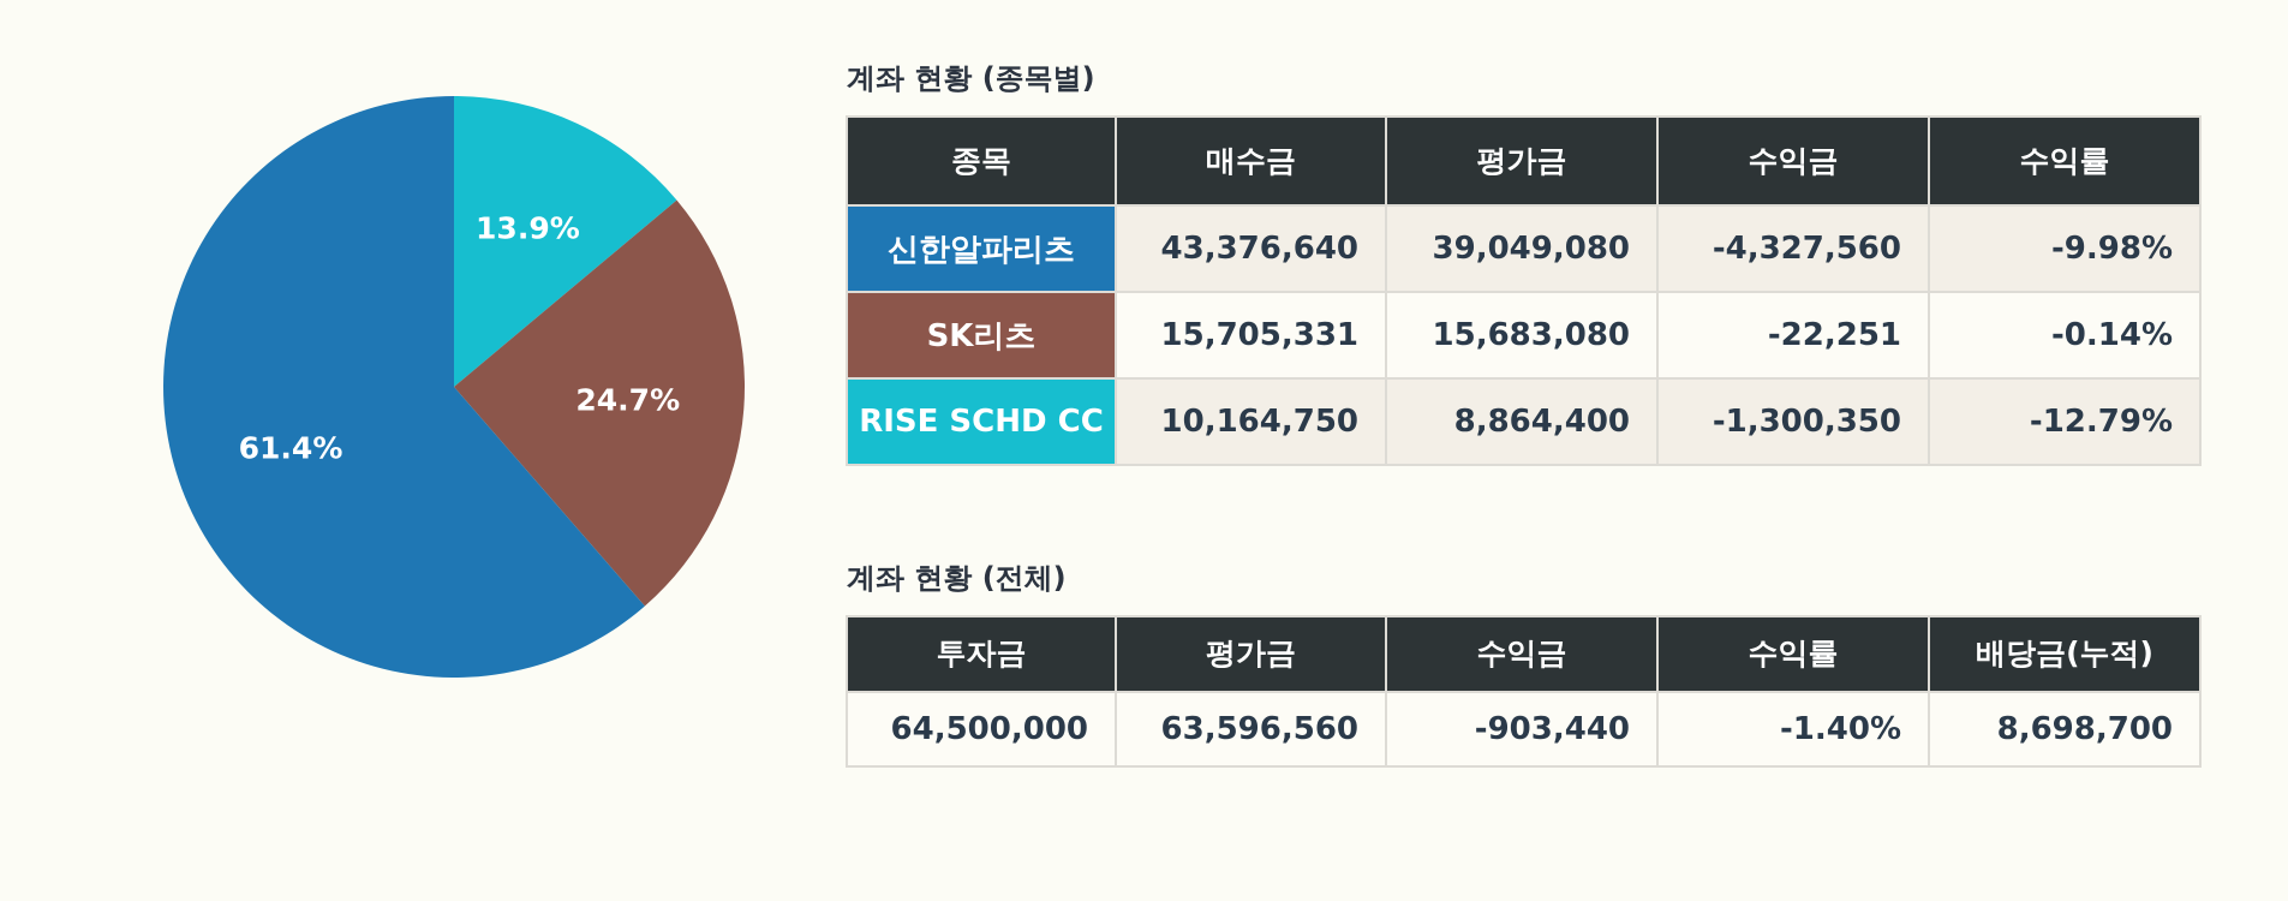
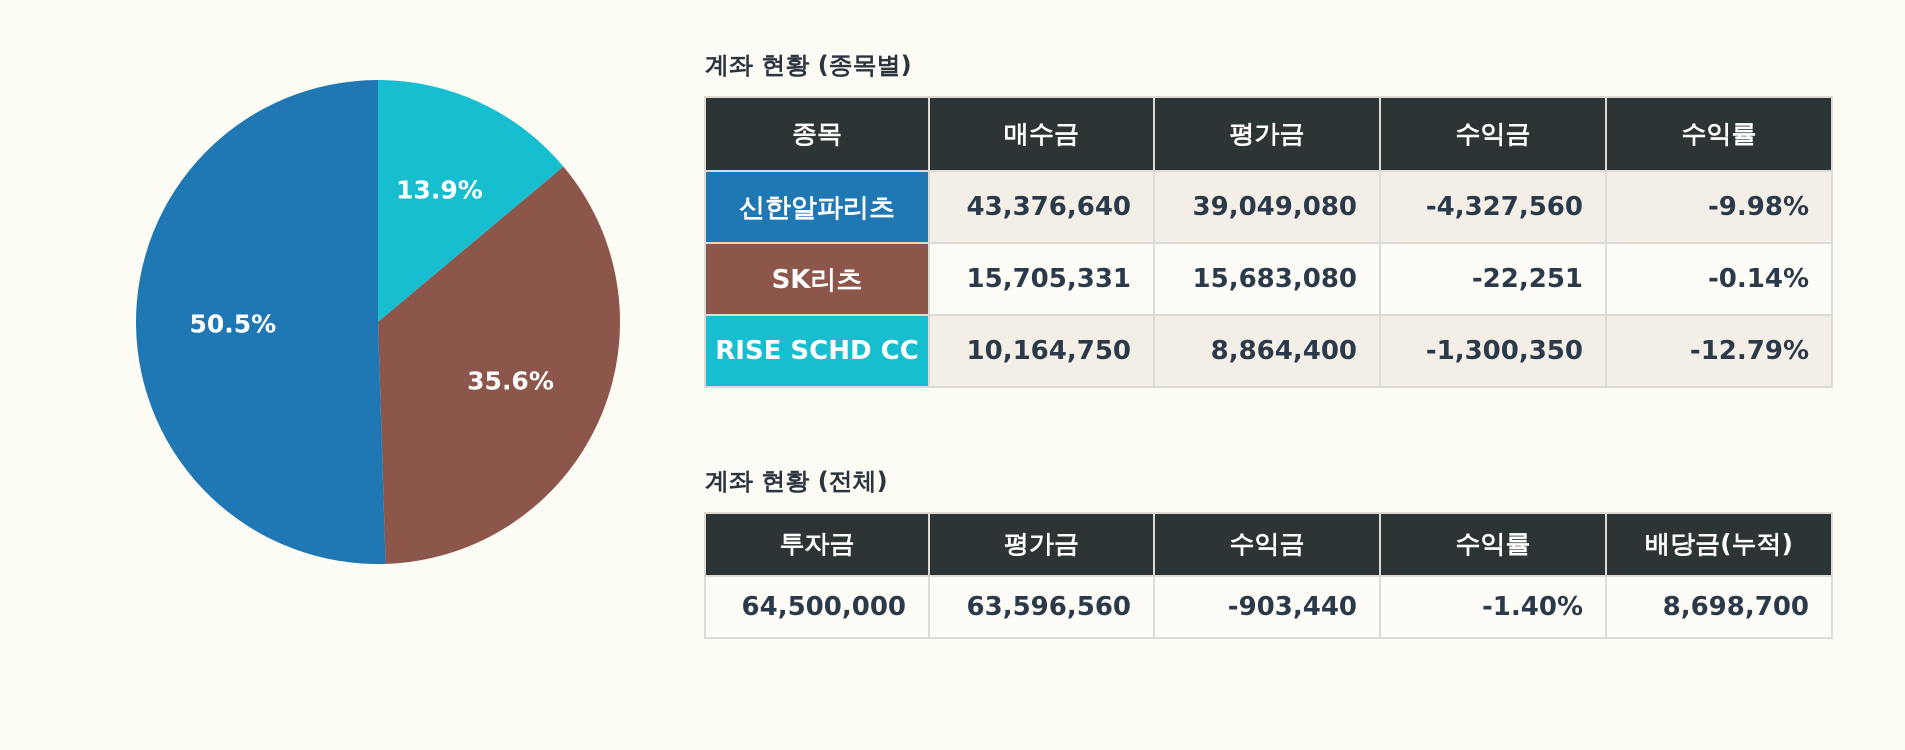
SK리츠: 24.7% -> 35.6%
신한알파리츠: 61.4% -> 50.5%
